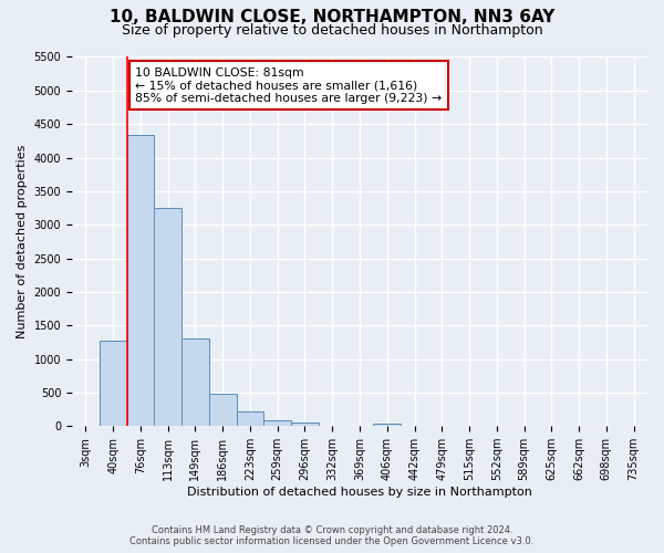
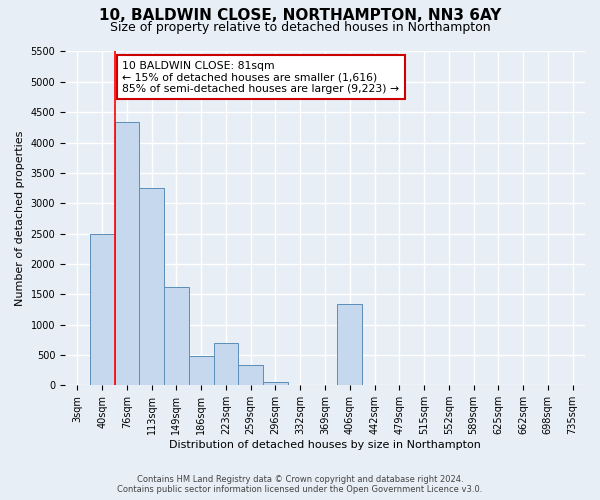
40sqm: 1270 -> 2500
149sqm: 1300 -> 1620
223sqm: 220 -> 700
259sqm: 90 -> 340
406sqm: 40 -> 1340
